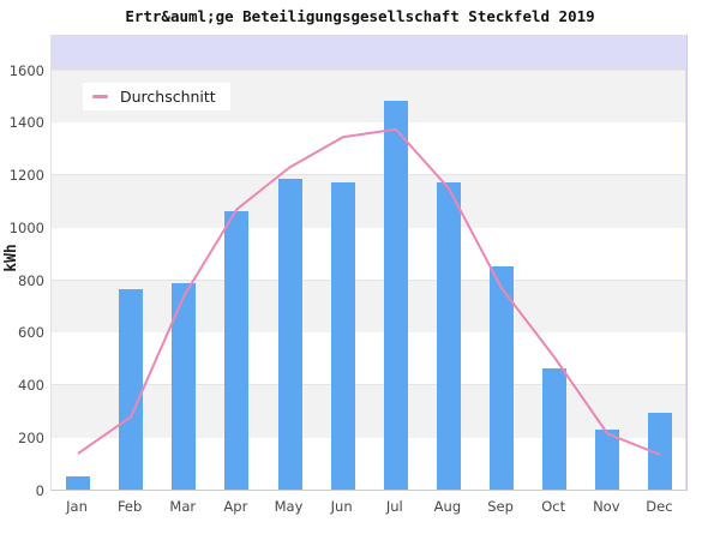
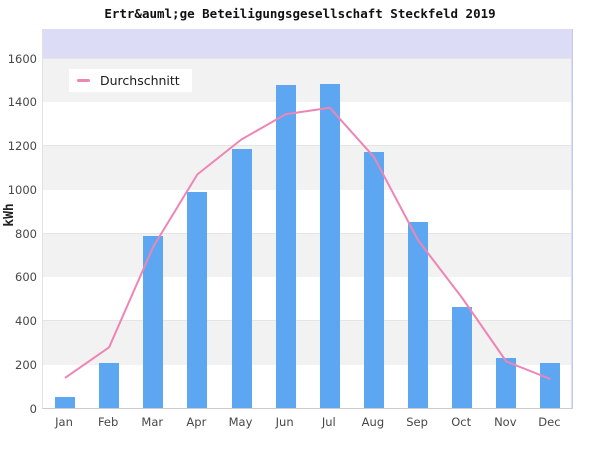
Feb: 760 -> 200
Apr: 1060 -> 980
Jun: 1170 -> 1480
Dec: 290 -> 200
